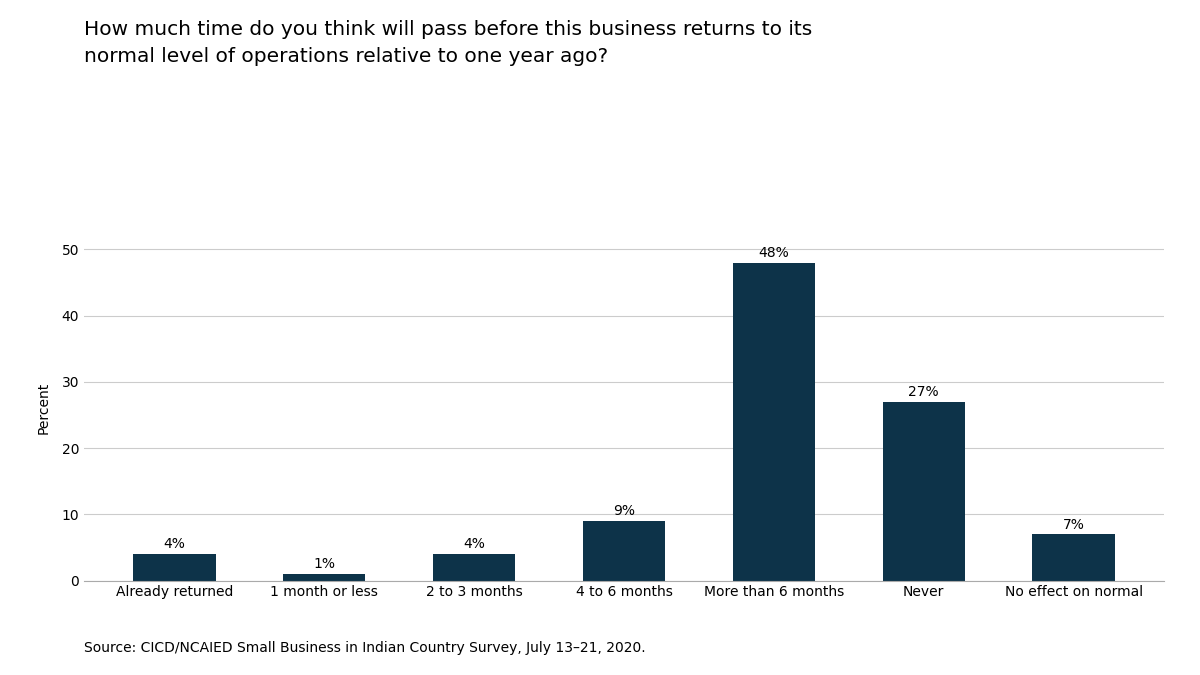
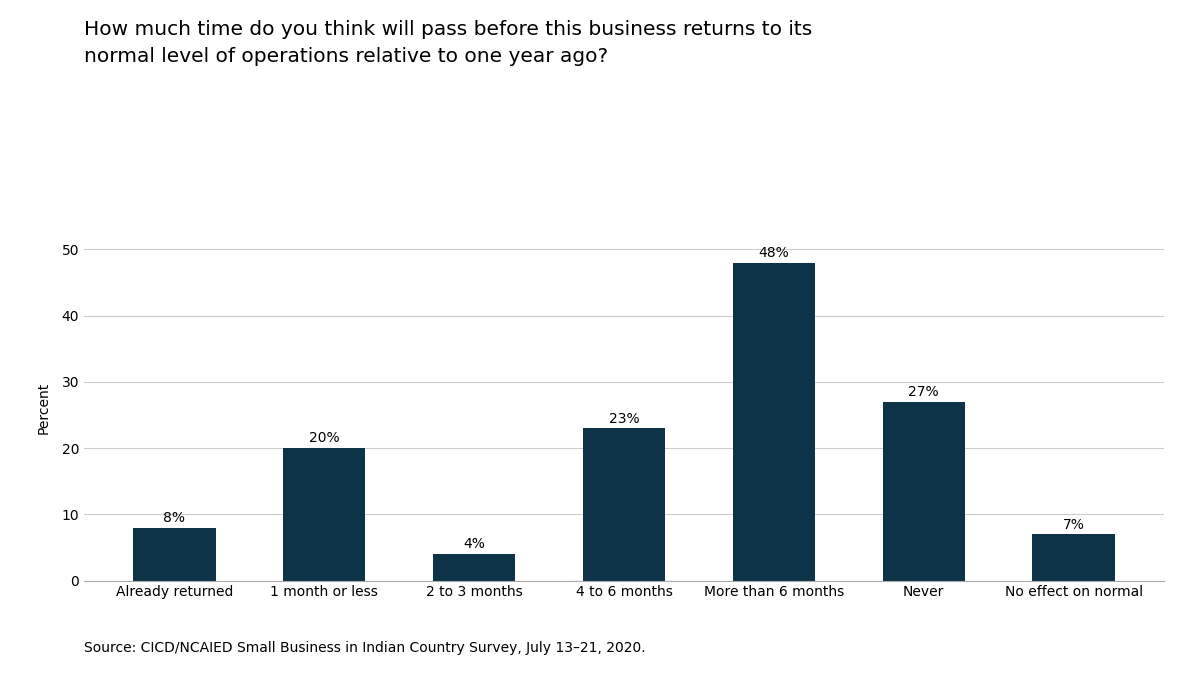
Already returned: 4% -> 8%
1 month or less: 1% -> 20%
4 to 6 months: 9% -> 23%
